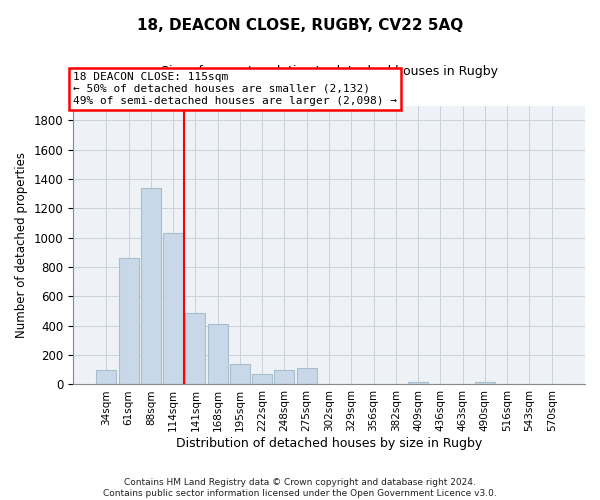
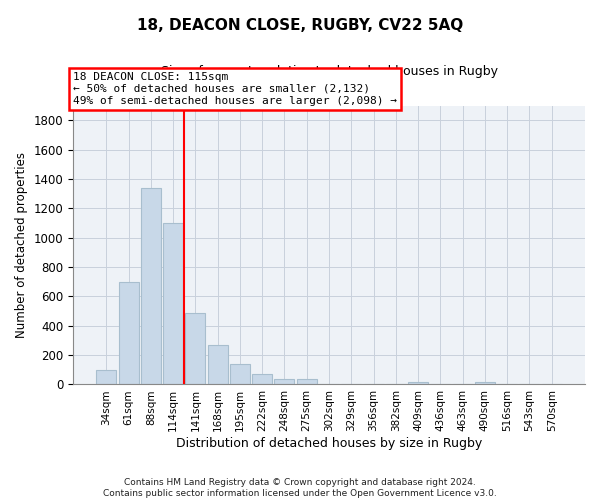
61sqm: 860 -> 700
114sqm: 1030 -> 1100
168sqm: 410 -> 270
248sqm: 100 -> 40
275sqm: 110 -> 40
